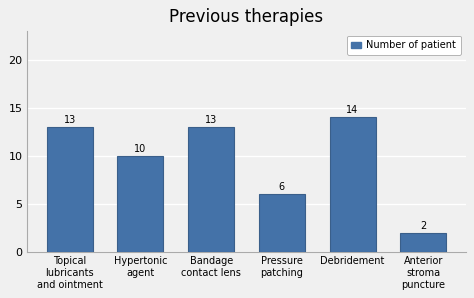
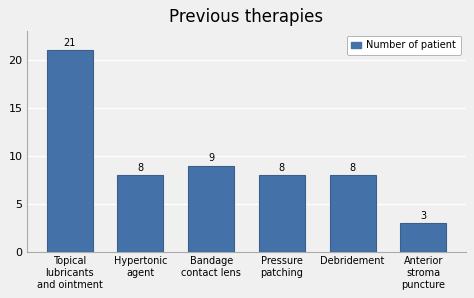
Topical lubricants and ointment: 13 -> 21
Hypertonic agent: 10 -> 8
Bandage contact lens: 13 -> 9
Pressure patching: 6 -> 8
Debridement: 14 -> 8
Anterior stroma puncture: 2 -> 3
